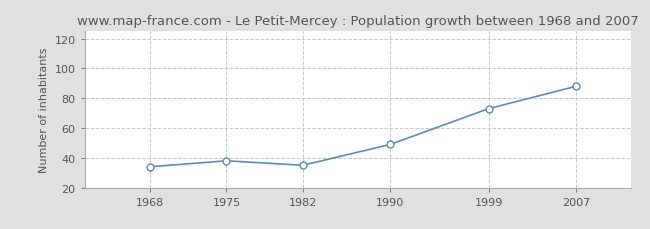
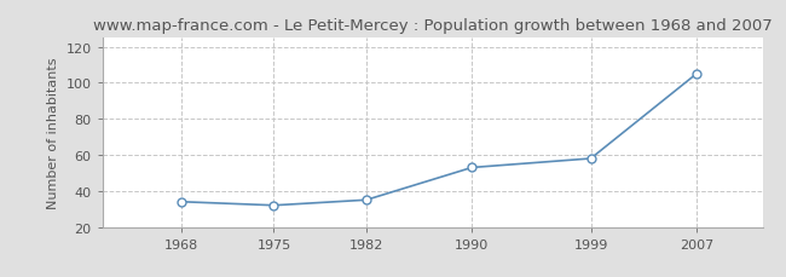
1975: 38 -> 32
1990: 49 -> 53
1999: 73 -> 58
2007: 88 -> 105
